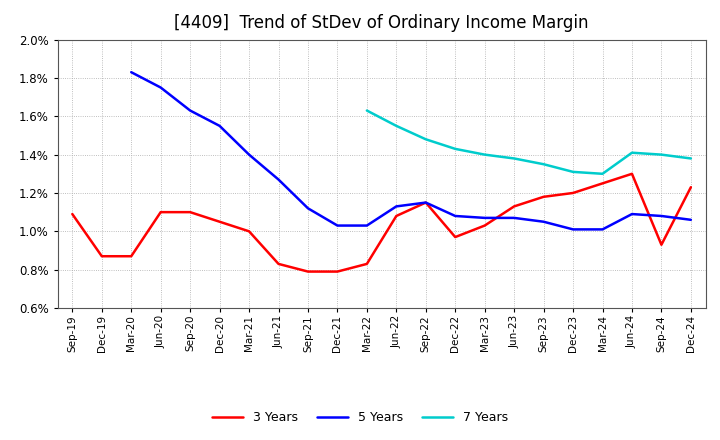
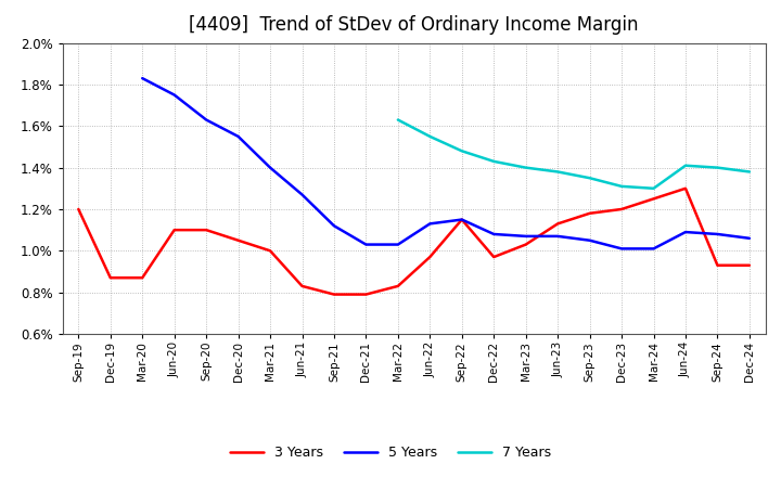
3 Years/Sep-19: 1.09% -> 1.20%
3 Years/Jun-22: 1.08% -> 0.97%
3 Years/Dec-24: 1.23% -> 0.93%
